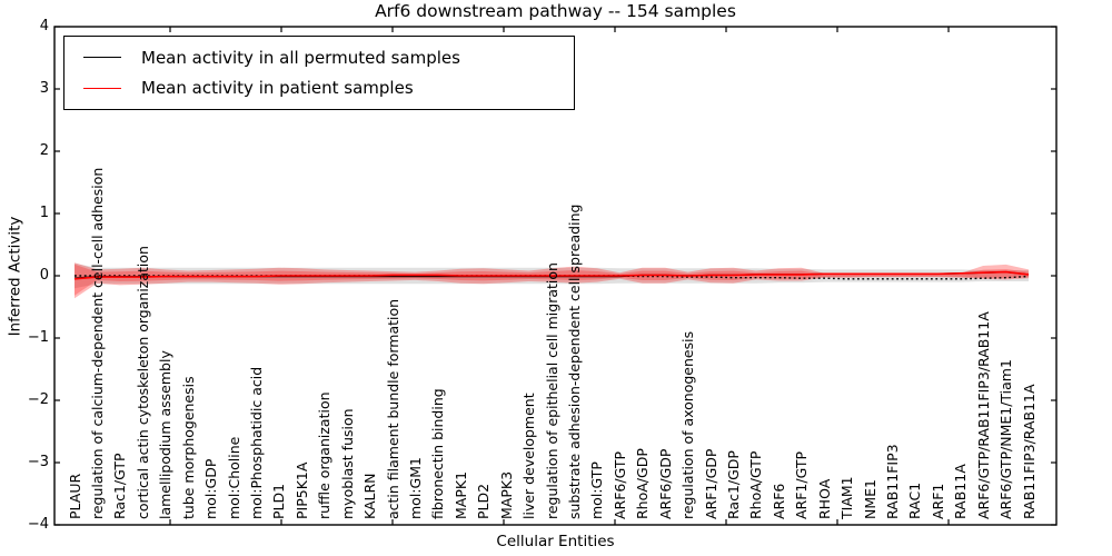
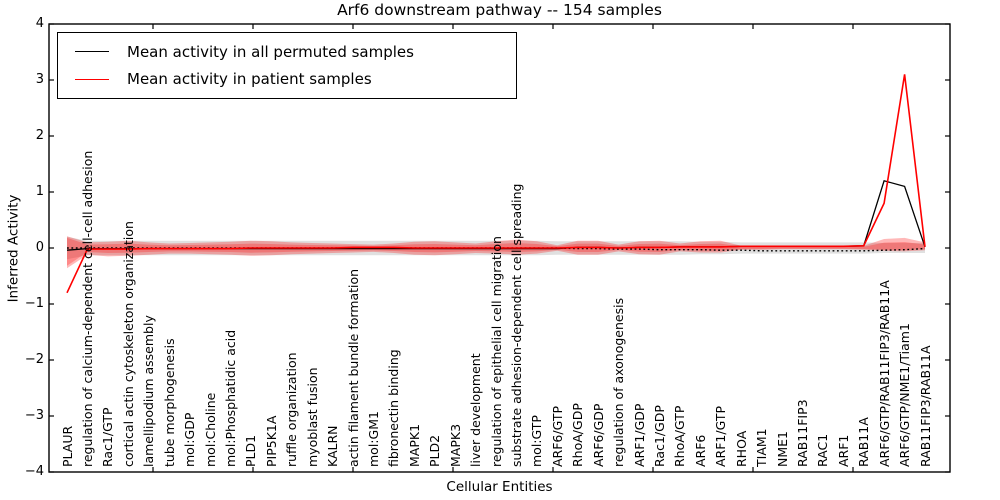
Mean activity in patient samples/PLAUR: -0.1 -> -0.8
Mean activity in all permuted samples/ARF6/GTP/RAB11FIP3/RAB11A: 0.1 -> 1.2
Mean activity in patient samples/ARF6/GTP/RAB11FIP3/RAB11A: 0.1 -> 0.8
Mean activity in all permuted samples/ARF6/GTP/NME1/Tiam1: 0.1 -> 1.1
Mean activity in patient samples/ARF6/GTP/NME1/Tiam1: 0.1 -> 3.1
